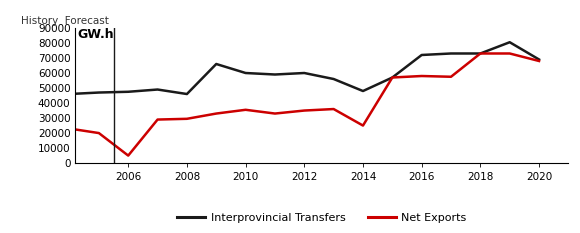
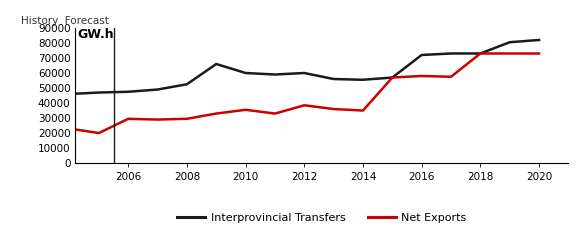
Net Exports/2006: 5000 -> 30000
Interprovincial Transfers/2008: 46000 -> 52000
Net Exports/2012: 35000 -> 38000
Interprovincial Transfers/2014: 48000 -> 56000
Net Exports/2014: 25000 -> 35000
Interprovincial Transfers/2020: 69000 -> 82000
Net Exports/2020: 68000 -> 73000
